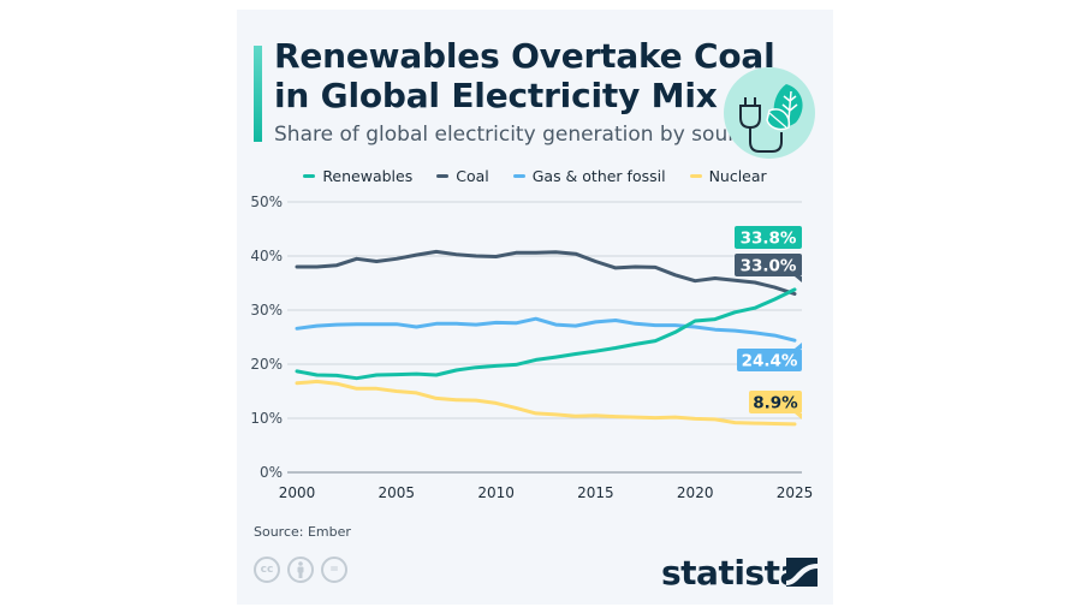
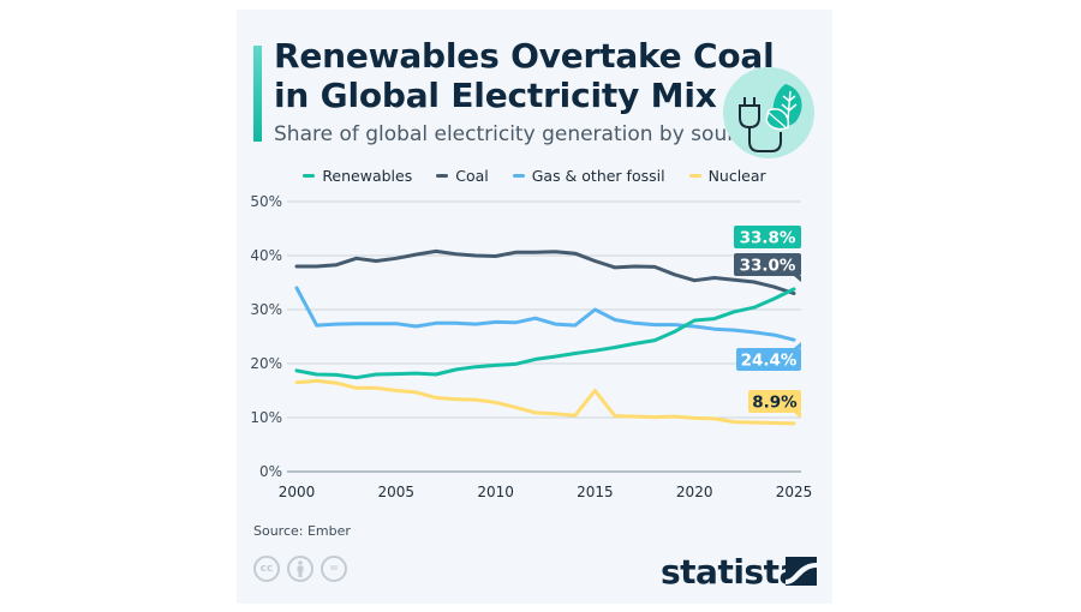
Gas & other fossil/2000: 27% -> 34%
Gas & other fossil/2015: 28% -> 30%
Nuclear/2015: 10% -> 15%
